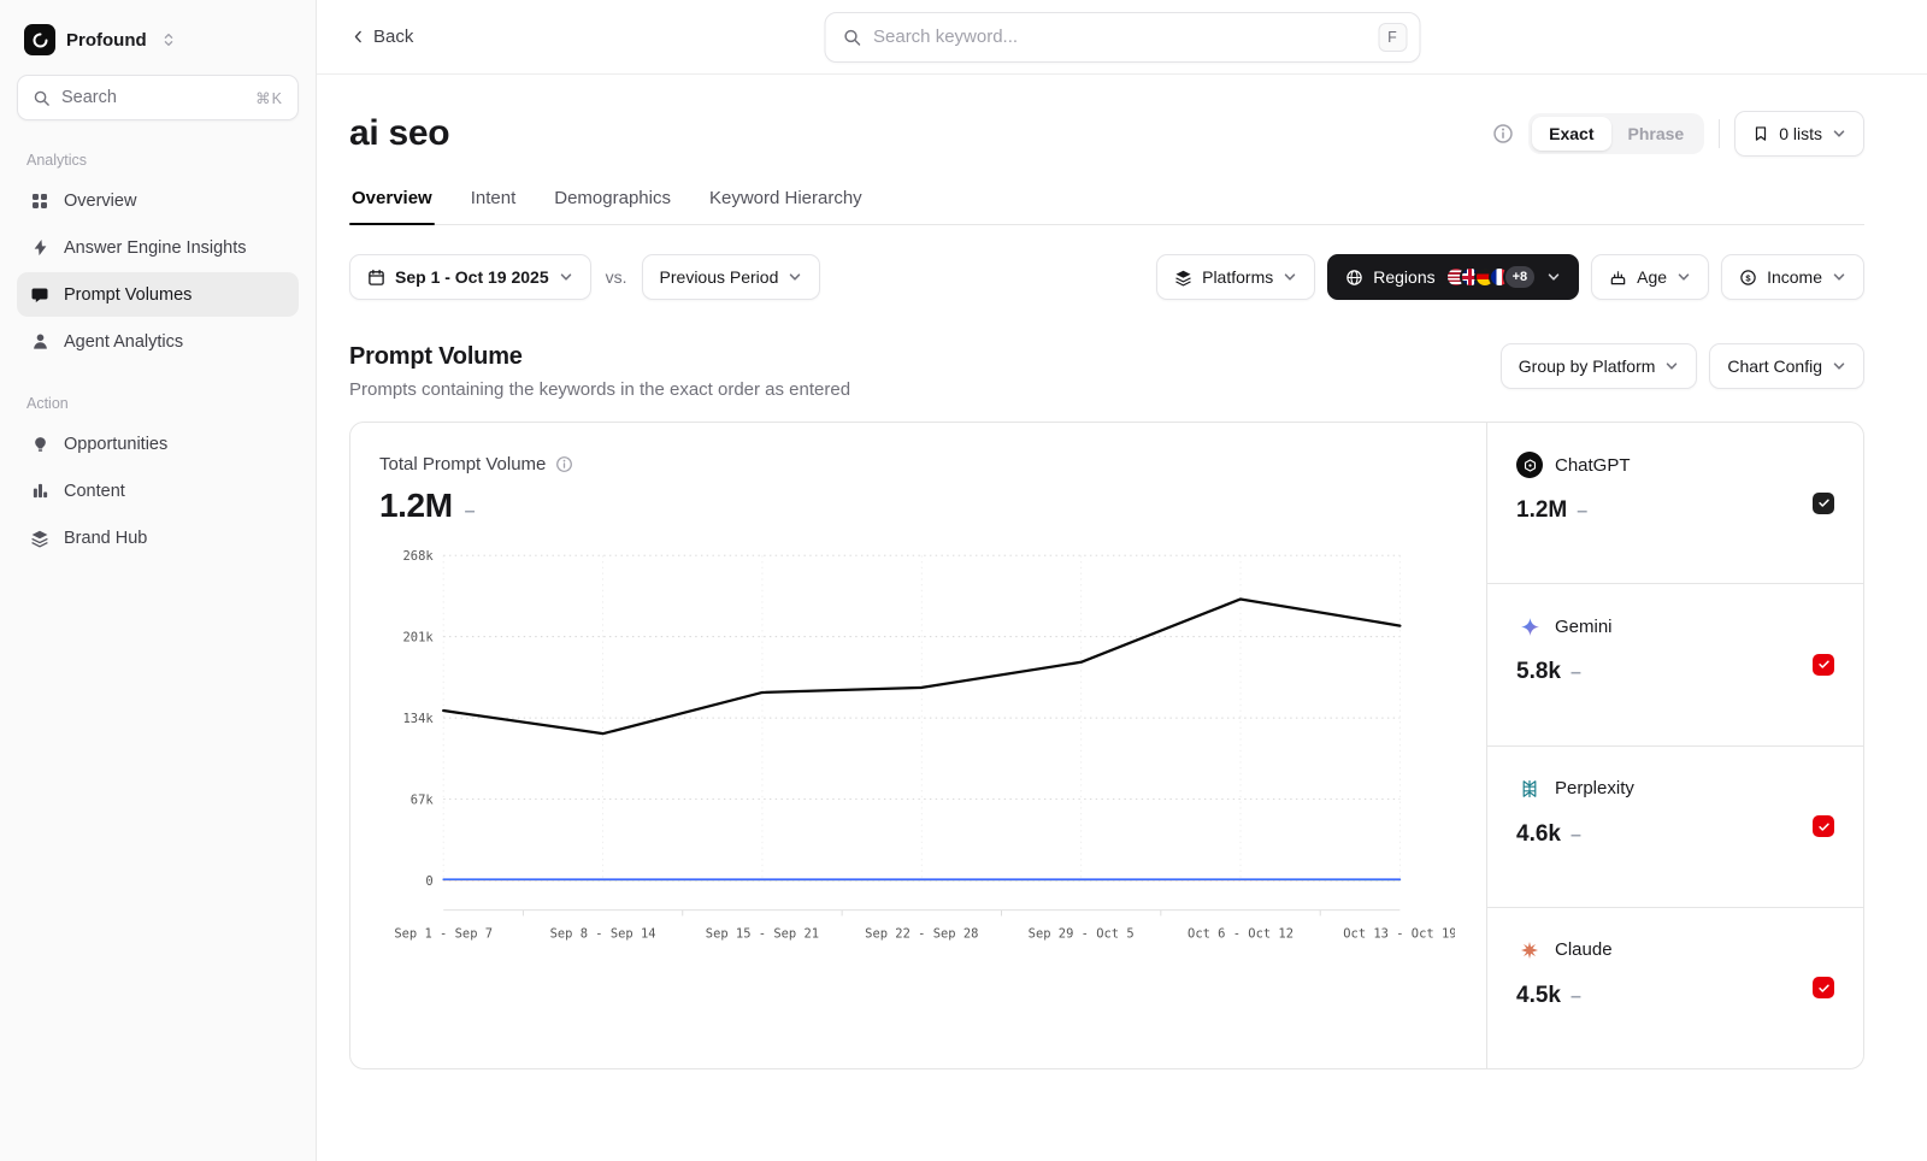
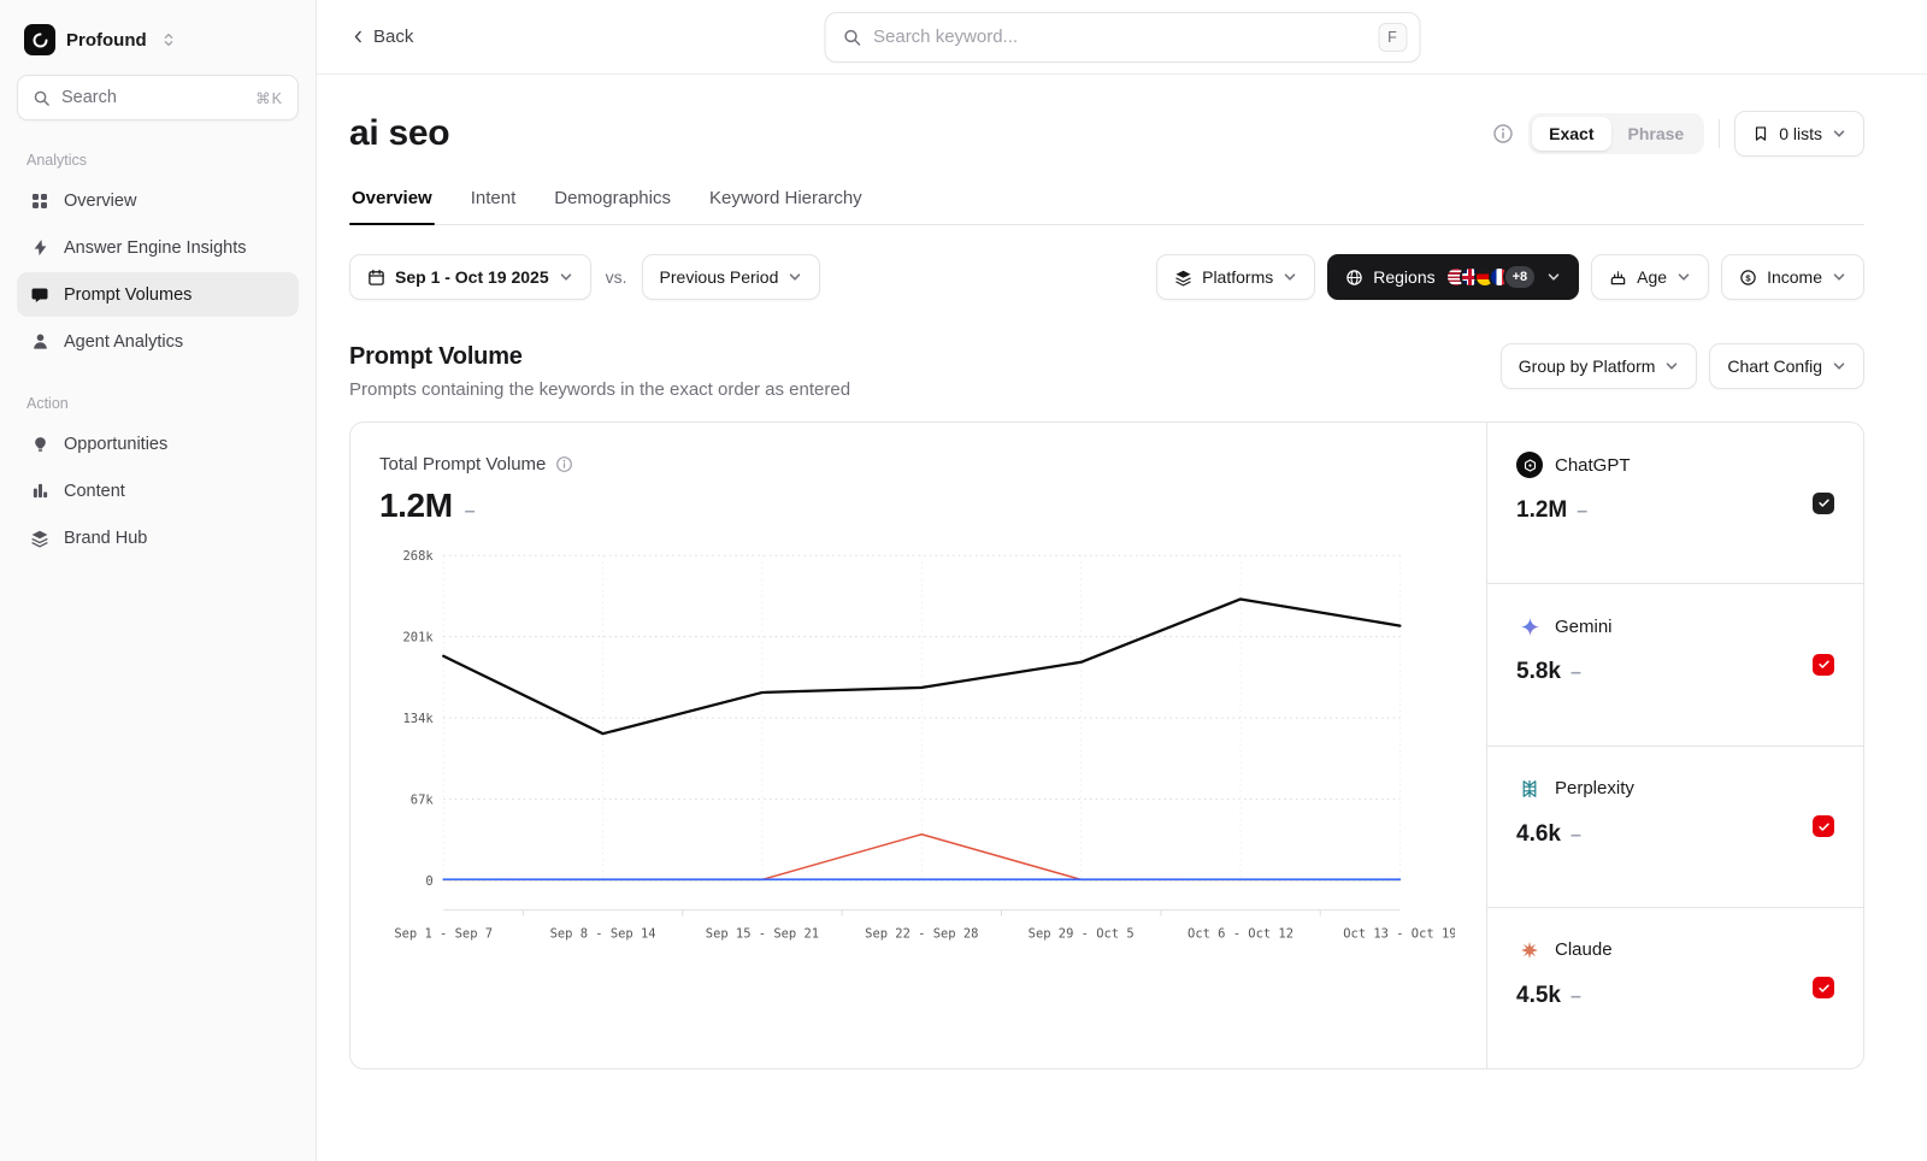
ChatGPT/Sep 1 - Sep 7: 140k -> 185k
Claude/Sep 22 - Sep 28: 1k -> 38k
